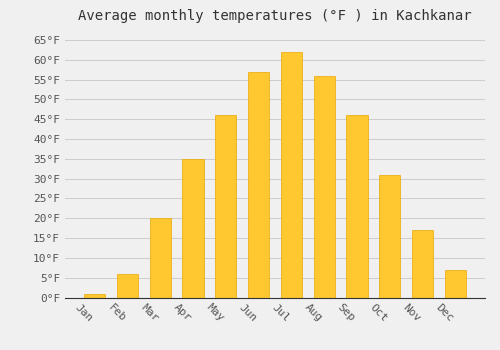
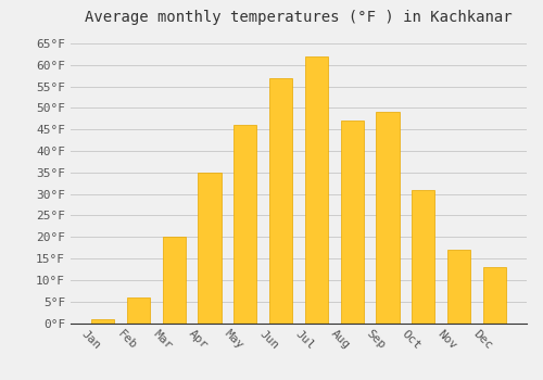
Aug: 56°F -> 47°F
Sep: 46°F -> 49°F
Dec: 7°F -> 13°F
